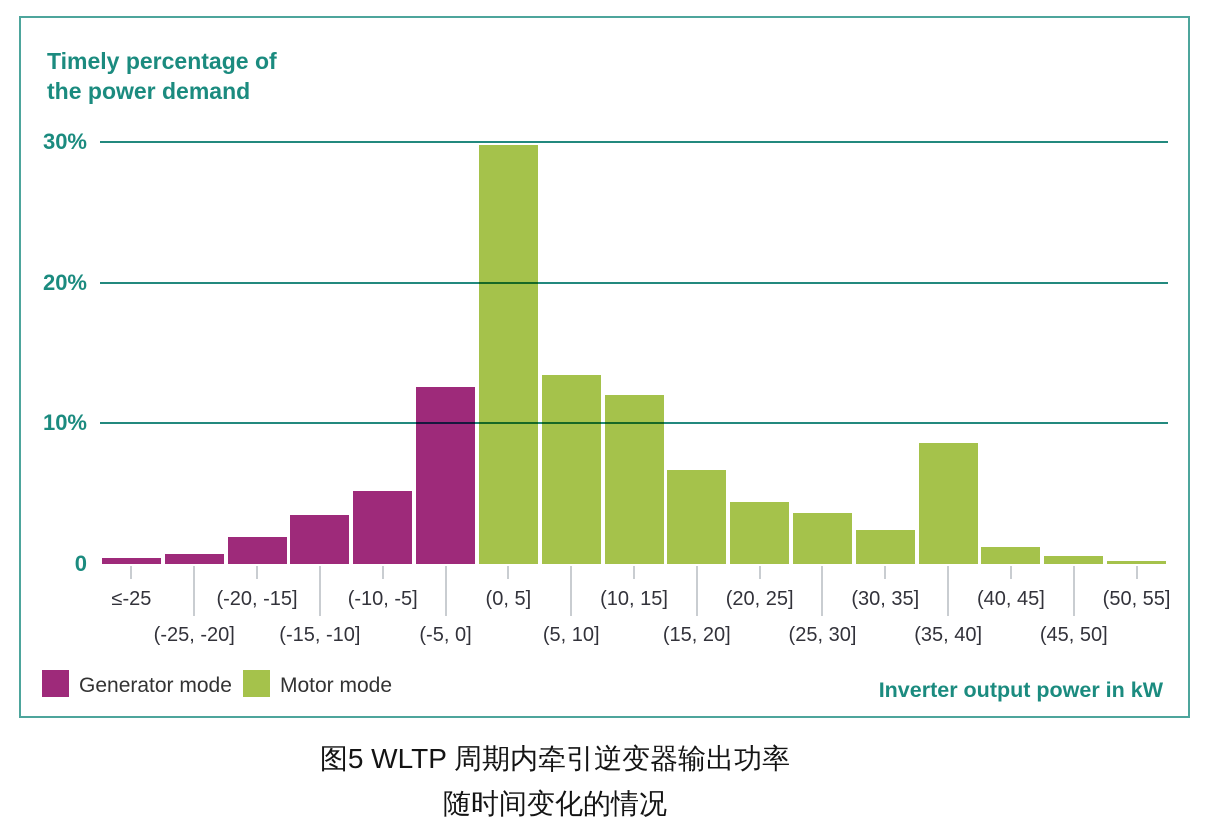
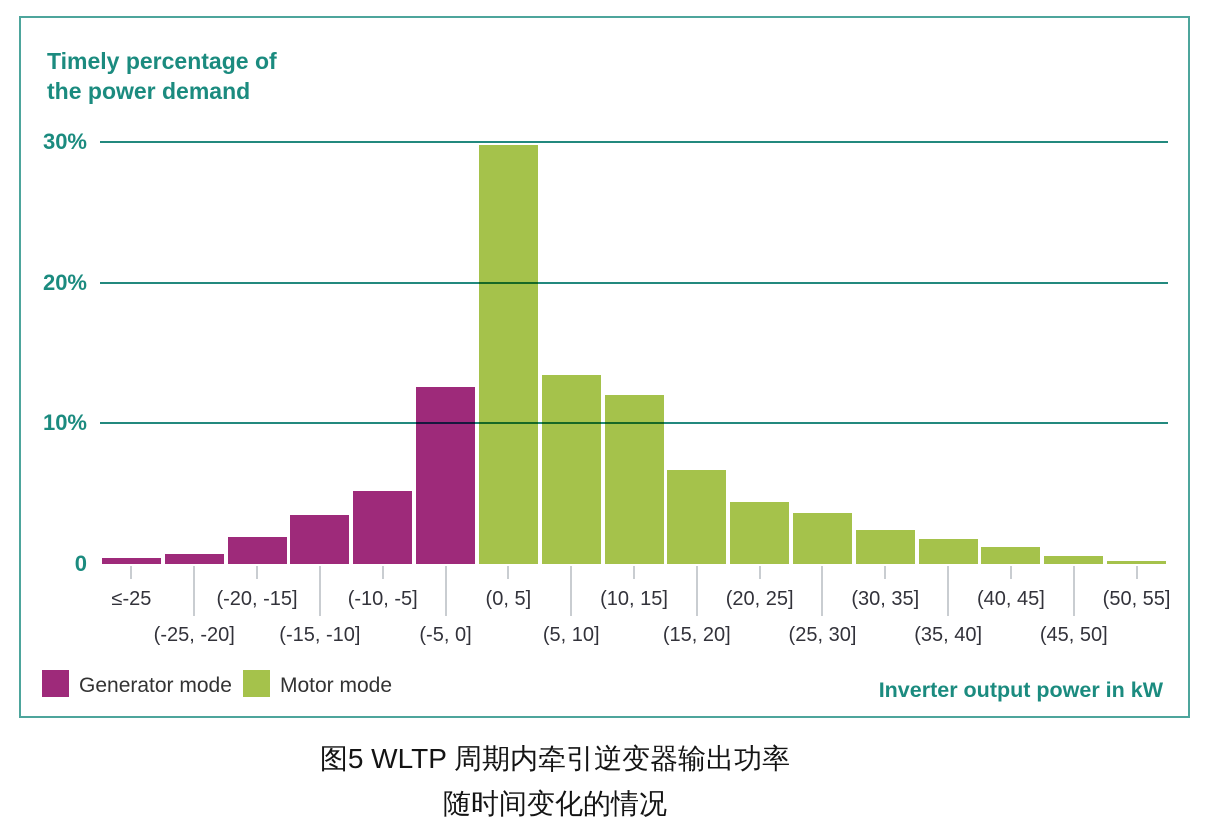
Motor mode/(35, 40]: 8.6% -> 1.8%
